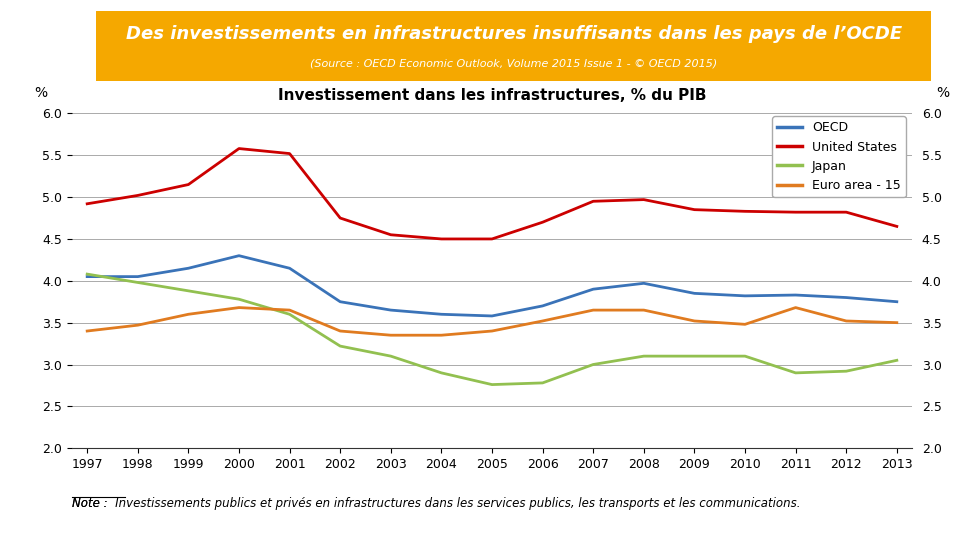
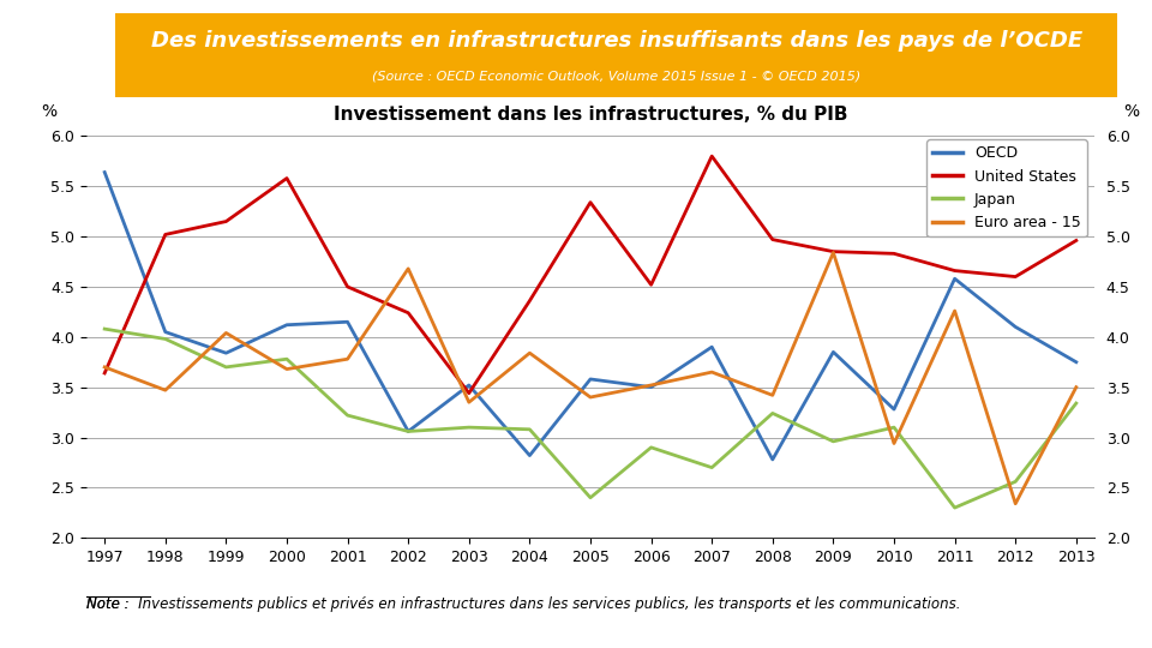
OECD/1997: 4.05 -> 5.64
United States/1997: 4.92 -> 3.64
Euro area - 15/1997: 3.40 -> 3.70
OECD/1999: 4.15 -> 3.84
Japan/1999: 3.88 -> 3.70
Euro area - 15/1999: 3.60 -> 4.04
OECD/2000: 4.30 -> 4.12
United States/2001: 5.52 -> 4.50
Japan/2001: 3.60 -> 3.22
Euro area - 15/2001: 3.65 -> 3.78
OECD/2002: 3.75 -> 3.06
United States/2002: 4.75 -> 4.24
Japan/2002: 3.22 -> 3.06
Euro area - 15/2002: 3.40 -> 4.68
OECD/2003: 3.65 -> 3.52
United States/2003: 4.55 -> 3.44
OECD/2004: 3.60 -> 2.82
United States/2004: 4.50 -> 4.36
Japan/2004: 2.90 -> 3.08
Euro area - 15/2004: 3.35 -> 3.84
United States/2005: 4.50 -> 5.34
Japan/2005: 2.76 -> 2.40
OECD/2006: 3.70 -> 3.50
United States/2006: 4.70 -> 4.52
Japan/2006: 2.78 -> 2.90
United States/2007: 4.95 -> 5.80
Japan/2007: 3.00 -> 2.70
OECD/2008: 3.97 -> 2.78
Japan/2008: 3.10 -> 3.24
Euro area - 15/2008: 3.65 -> 3.42
Japan/2009: 3.10 -> 2.96
Euro area - 15/2009: 3.52 -> 4.84
OECD/2010: 3.82 -> 3.28
Euro area - 15/2010: 3.48 -> 2.94
OECD/2011: 3.83 -> 4.58
United States/2011: 4.82 -> 4.66
Japan/2011: 2.90 -> 2.30
Euro area - 15/2011: 3.68 -> 4.26
OECD/2012: 3.80 -> 4.10
United States/2012: 4.82 -> 4.60
Japan/2012: 2.92 -> 2.56
Euro area - 15/2012: 3.52 -> 2.34
United States/2013: 4.65 -> 4.96
Japan/2013: 3.05 -> 3.34
